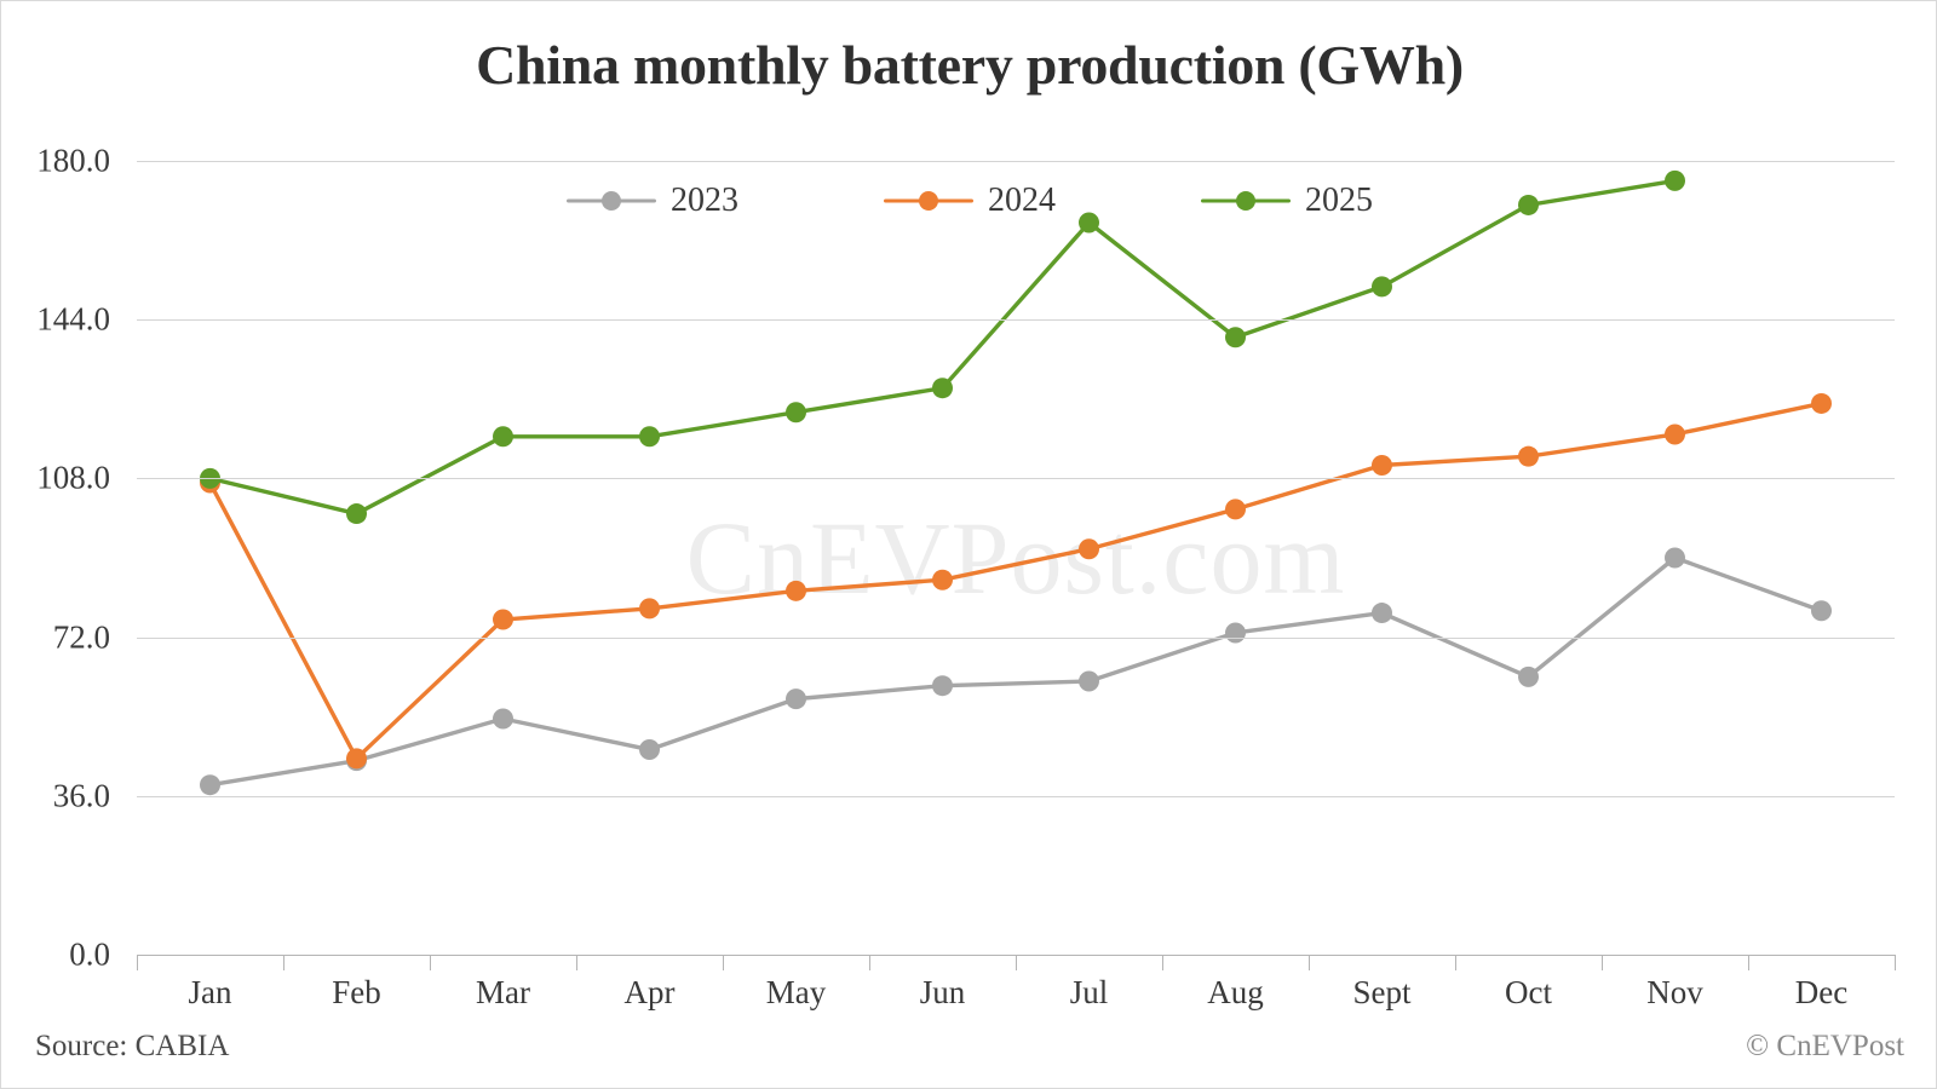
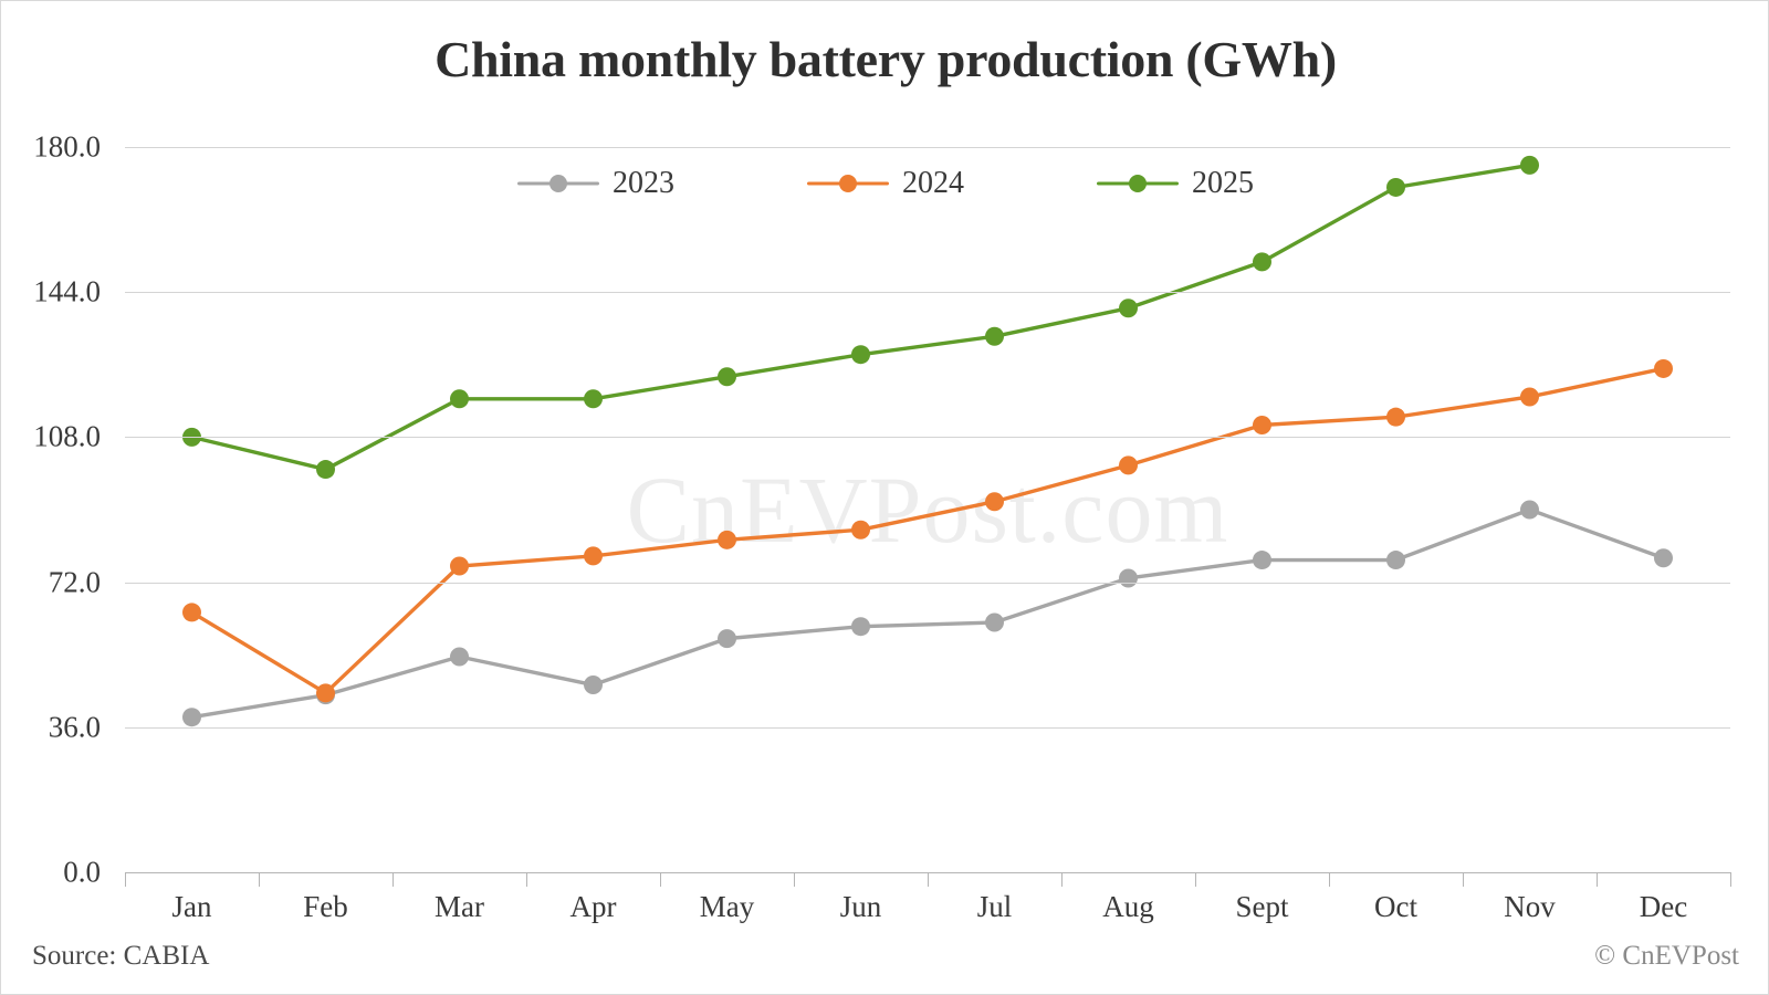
2024/Jan: 107 -> 64
2025/Jul: 166 -> 133
2023/Oct: 63 -> 78
